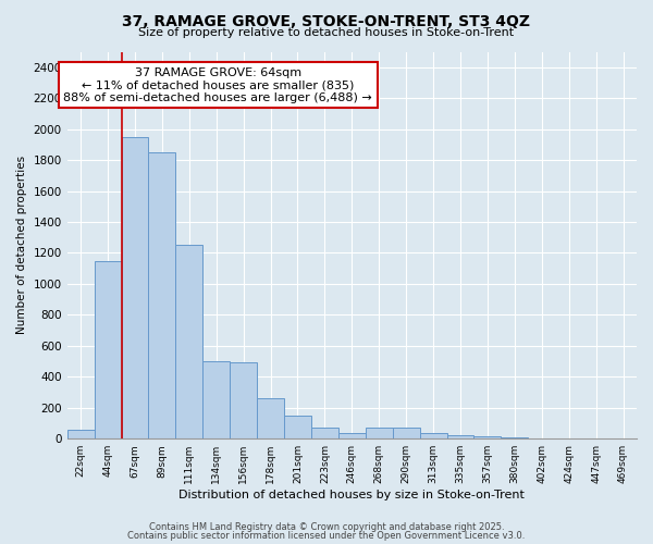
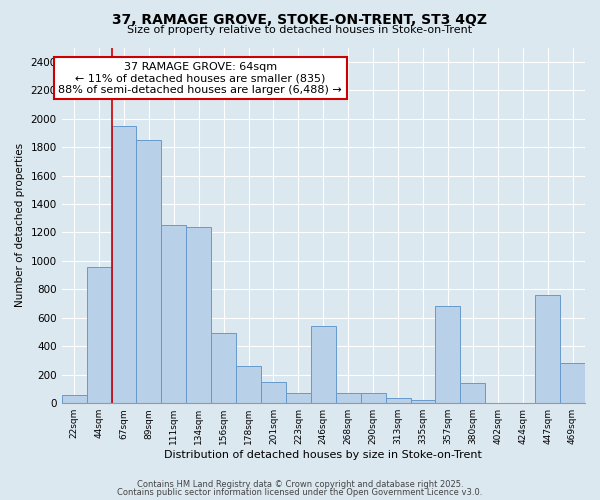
44sqm: 1150 -> 960
134sqm: 500 -> 1240
246sqm: 40 -> 540
357sqm: 20 -> 680
380sqm: 10 -> 140
447sqm: 0 -> 760
469sqm: 0 -> 280
